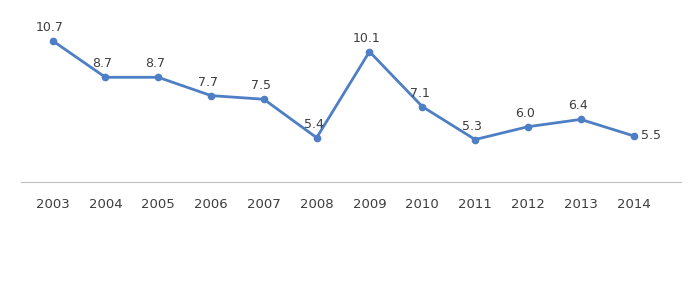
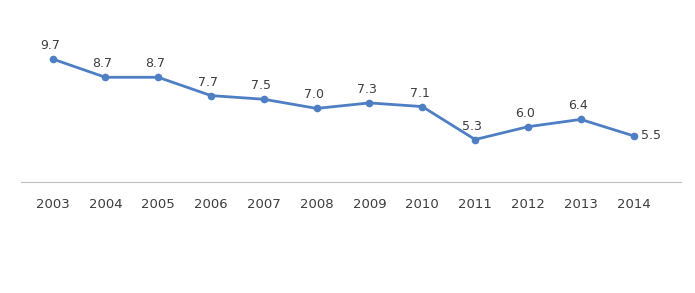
2003: 10.7 -> 9.7
2008: 5.4 -> 7.0
2009: 10.1 -> 7.3
